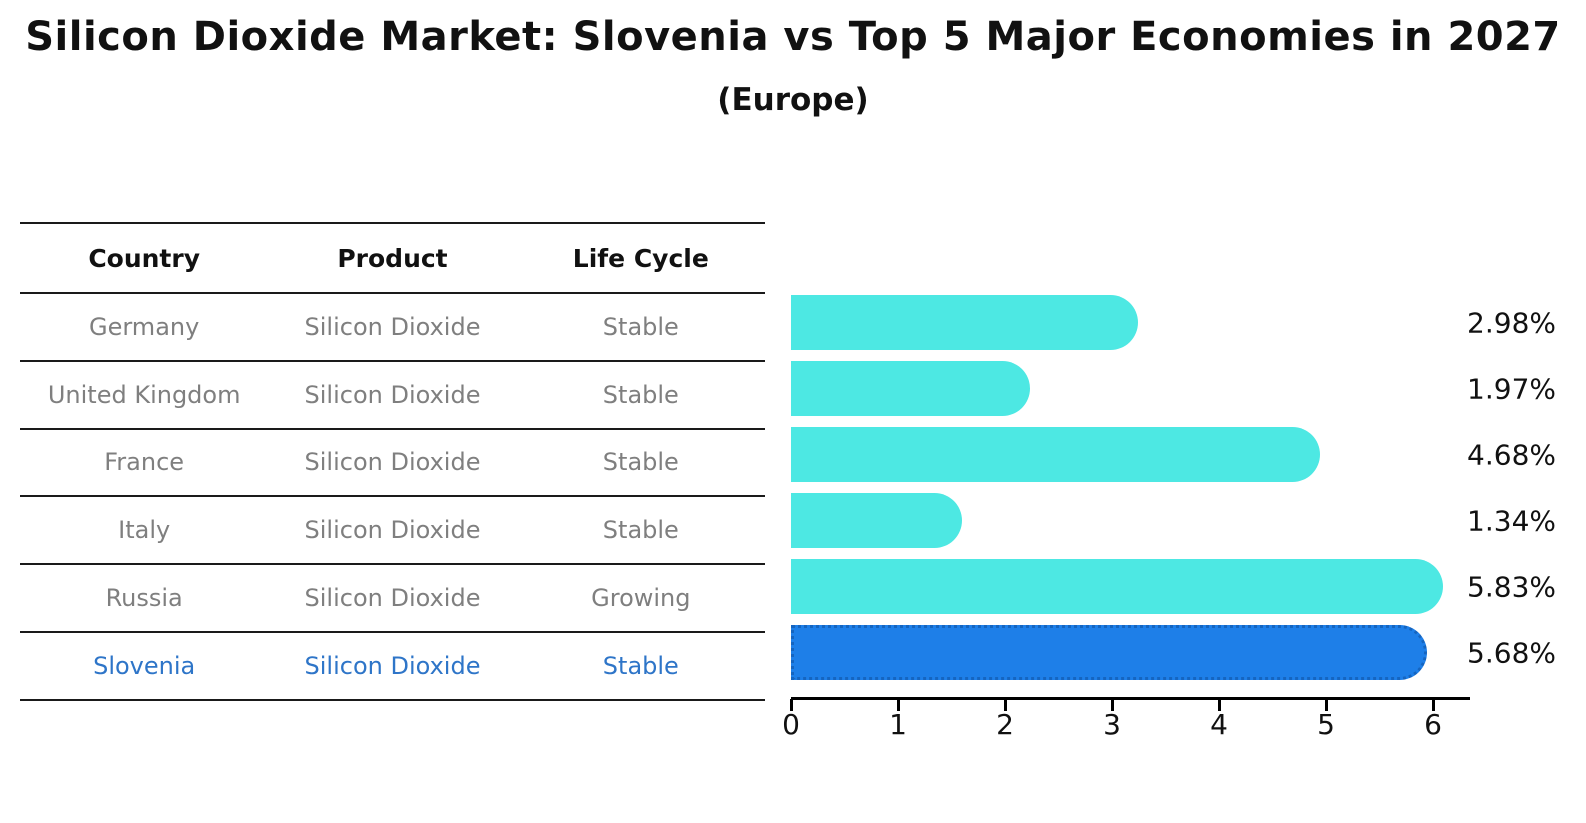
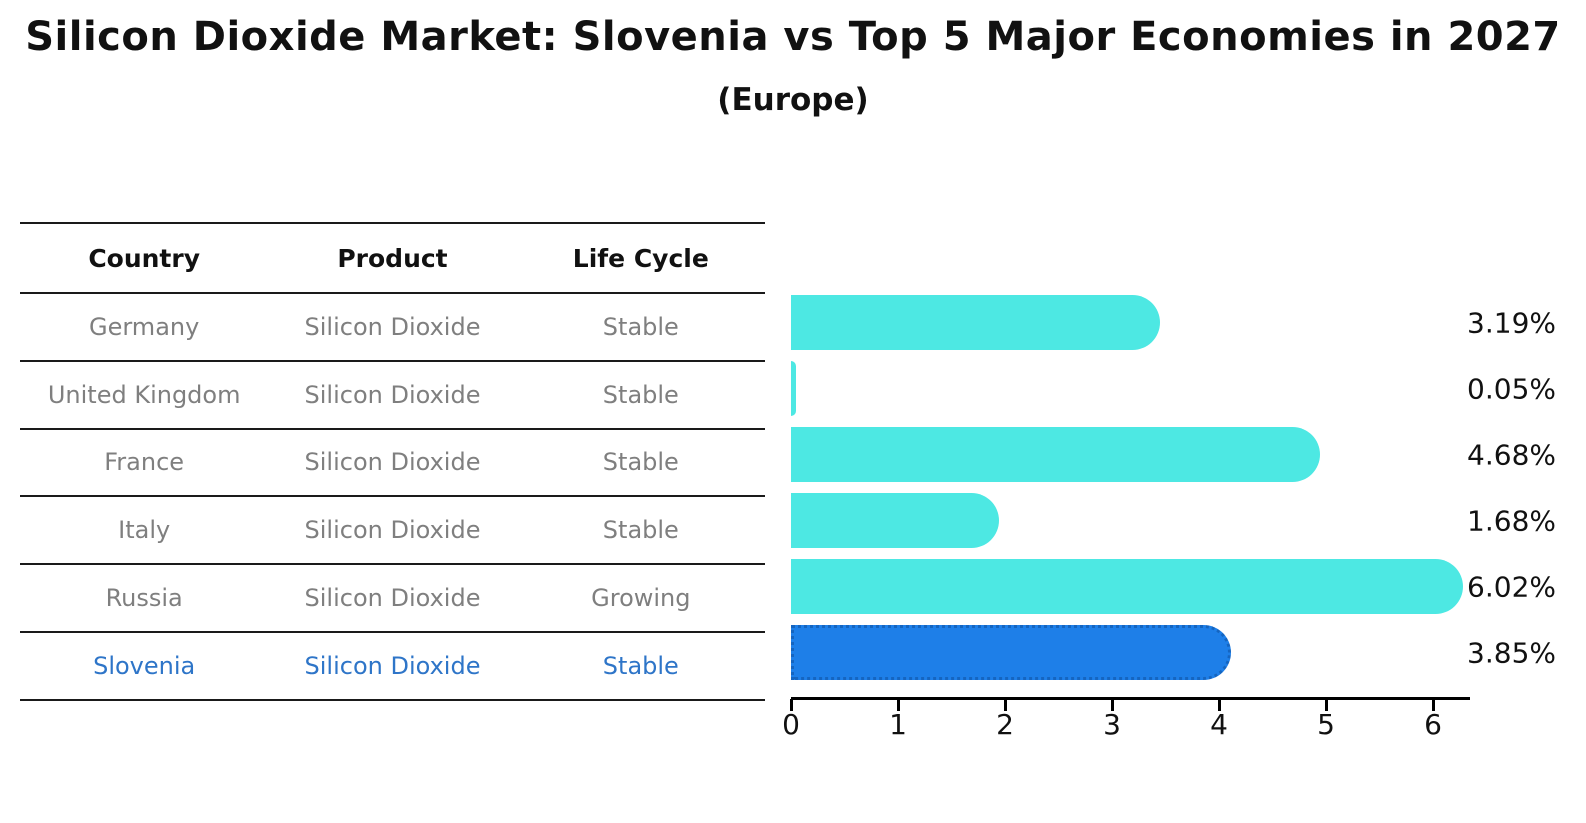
Germany: 2.98% -> 3.19%
United Kingdom: 1.97% -> 0.05%
Italy: 1.34% -> 1.68%
Russia: 5.83% -> 6.02%
Slovenia: 5.68% -> 3.85%
